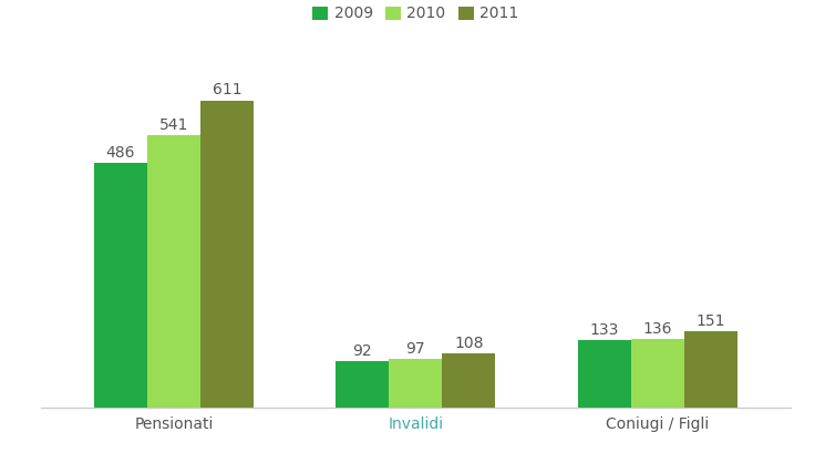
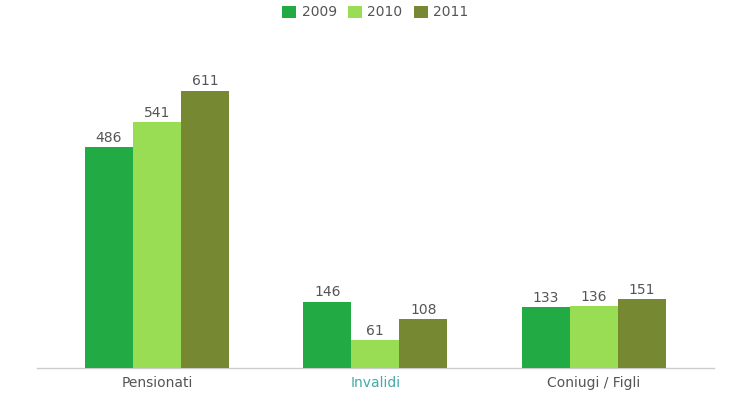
2009/Invalidi: 92 -> 146
2010/Invalidi: 97 -> 61
